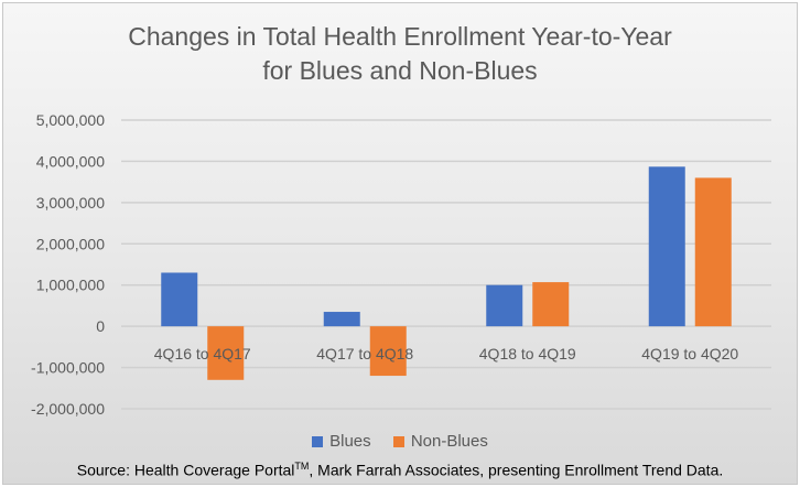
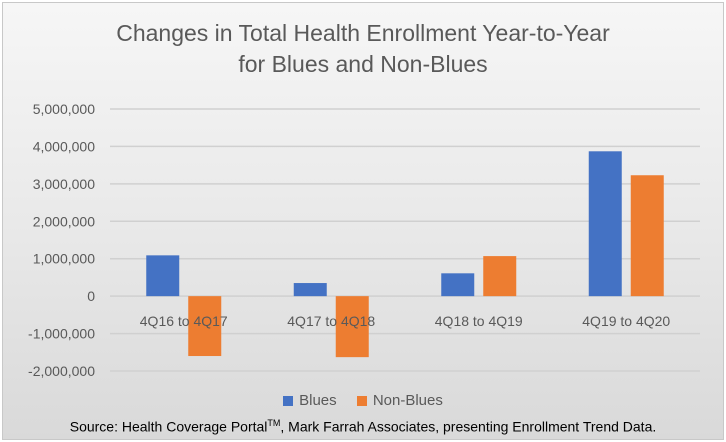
Blues/4Q16 to 4Q17: 1300000 -> 1100000
Non-Blues/4Q16 to 4Q17: -1300000 -> -1600000
Non-Blues/4Q17 to 4Q18: -1200000 -> -1600000
Blues/4Q18 to 4Q19: 1000000 -> 600000
Non-Blues/4Q19 to 4Q20: 3600000 -> 3200000
